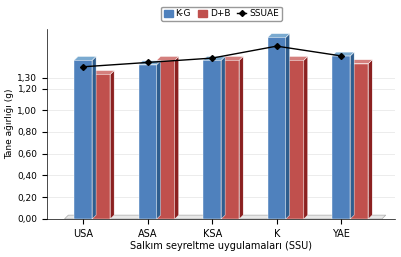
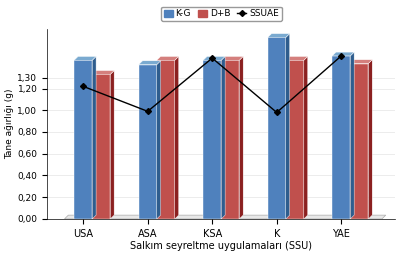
USA: 1,40 -> 1,22
ASA: 1,44 -> 0,99
K: 1,59 -> 0,98
